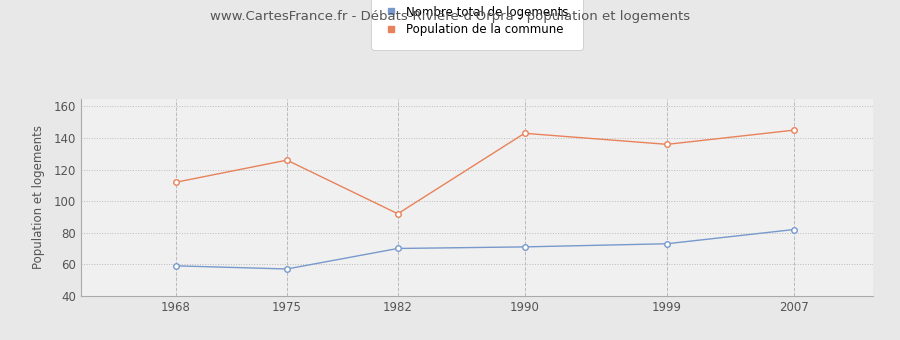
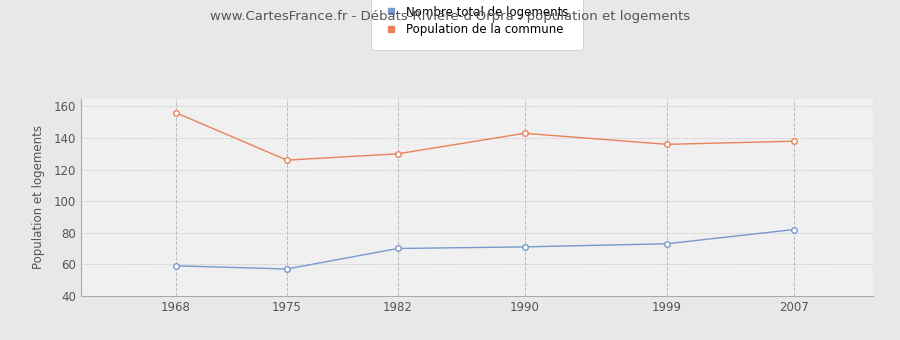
Population de la commune/1968: 112 -> 156
Population de la commune/1982: 92 -> 130
Population de la commune/2007: 145 -> 138
